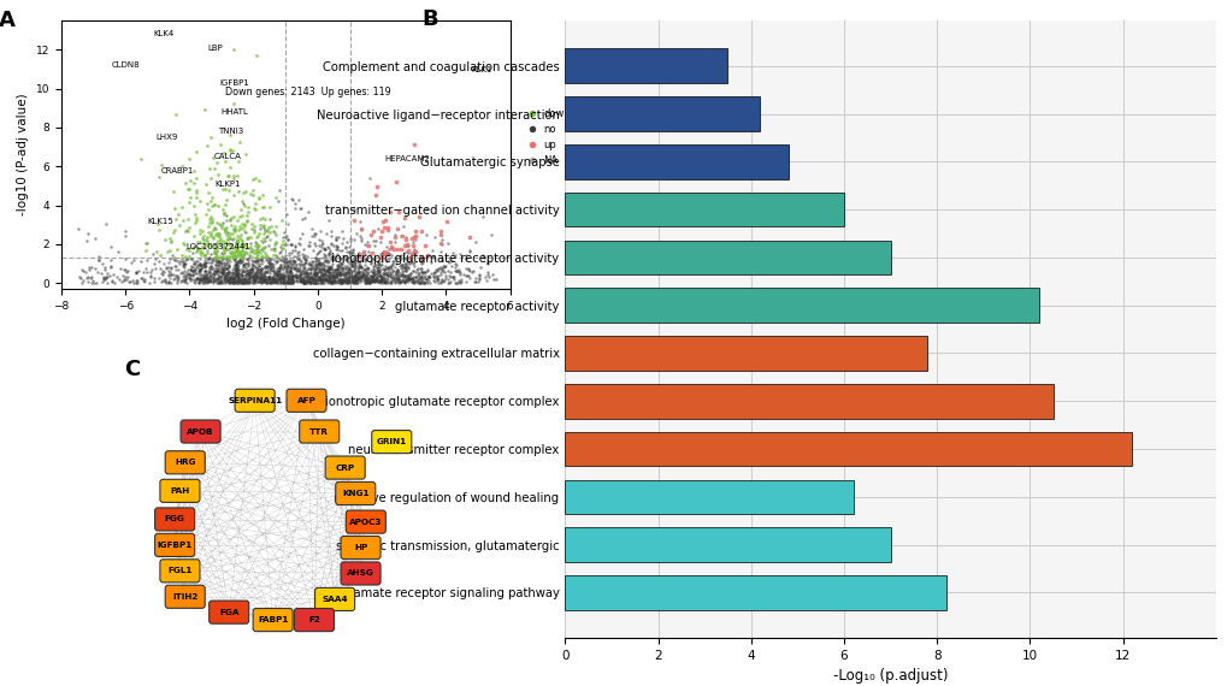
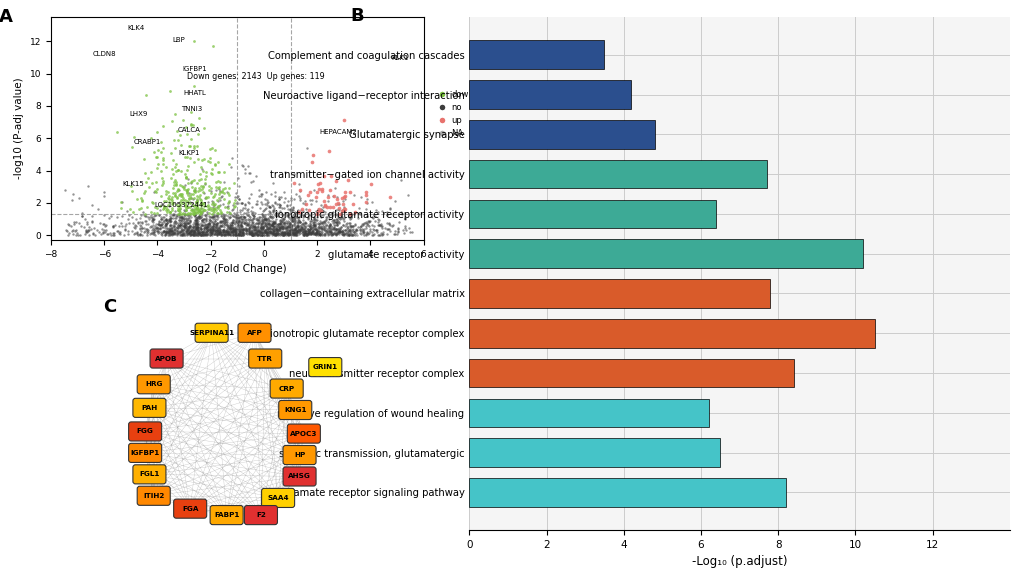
transmitter−gated ion channel activity: 6.0 -> 7.7
ionotropic glutamate receptor activity: 7.0 -> 6.4
neurotransmitter receptor complex: 12.2 -> 8.4
synaptic transmission, glutamatergic: 7.0 -> 6.5
